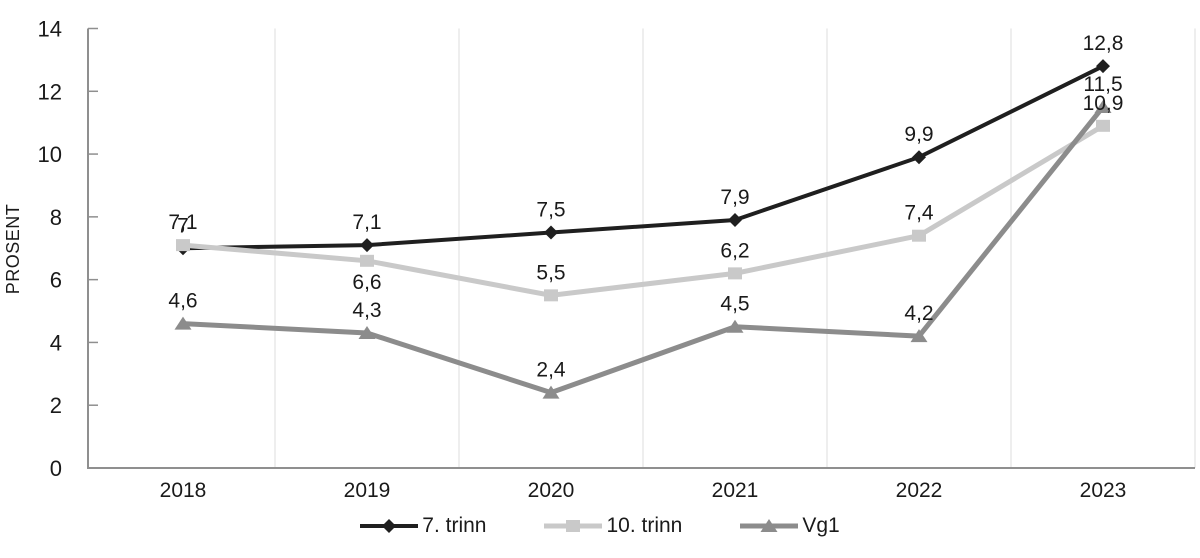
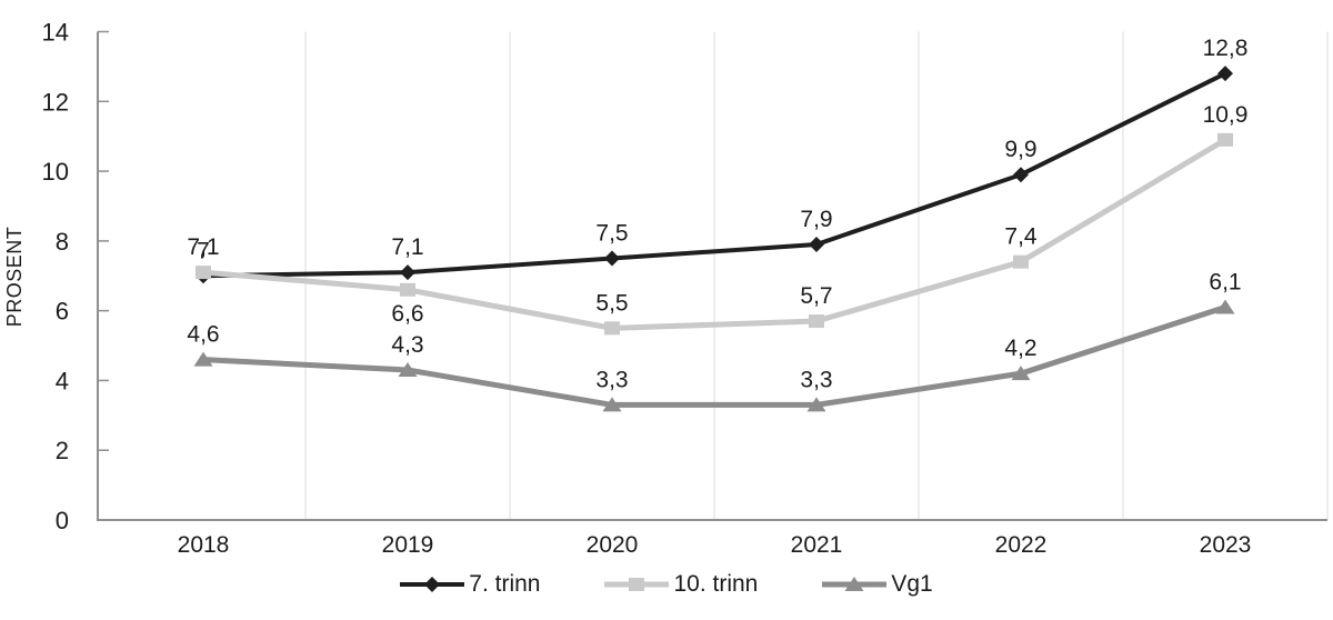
Vg1/2020: 2,4 -> 3,3
10. trinn/2021: 6,2 -> 5,7
Vg1/2021: 4,5 -> 3,3
Vg1/2023: 11,5 -> 6,1
